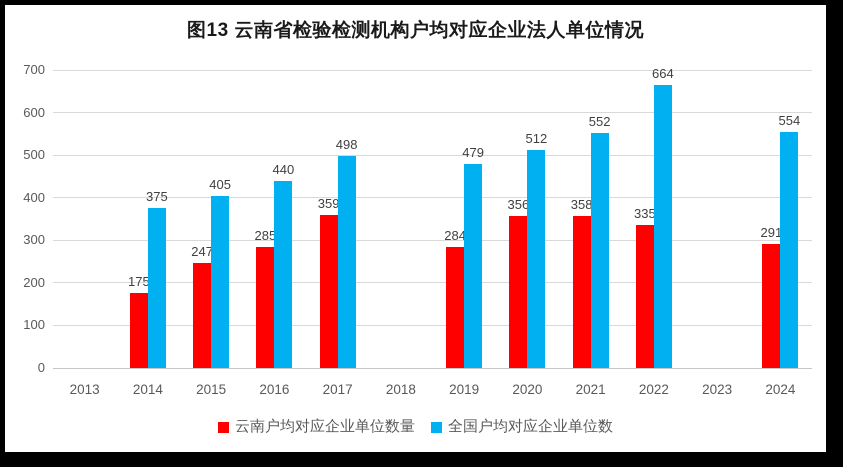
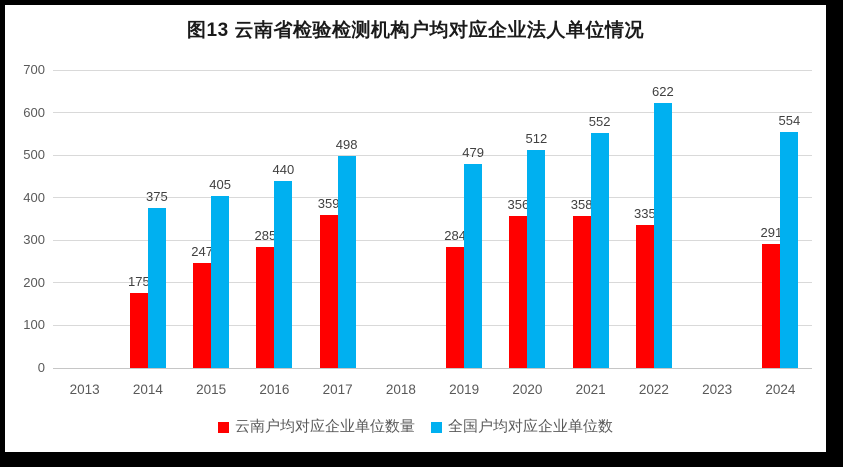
全国户均对应企业单位数/2022: 664 -> 622
